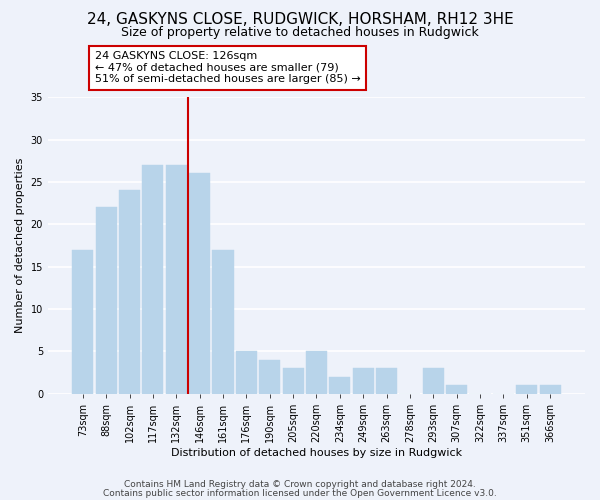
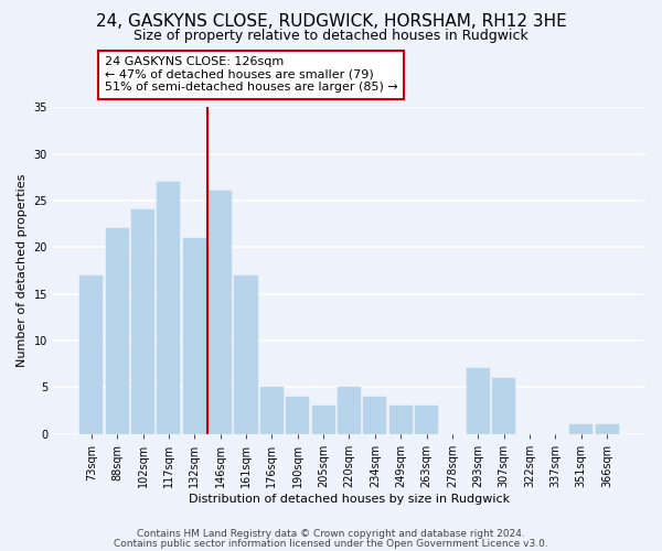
132sqm: 27 -> 21
234sqm: 2 -> 4
293sqm: 3 -> 7
307sqm: 1 -> 6
